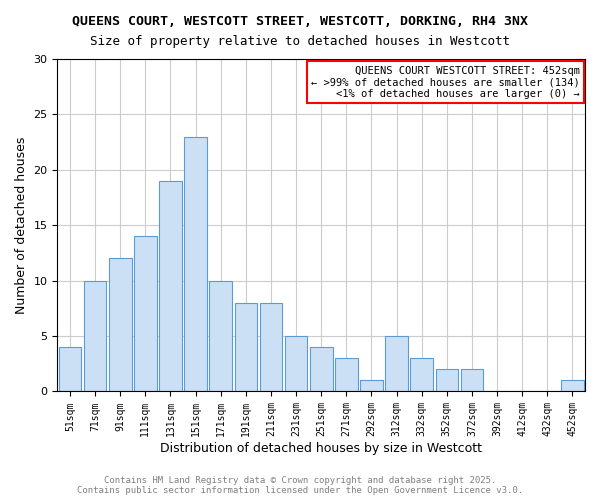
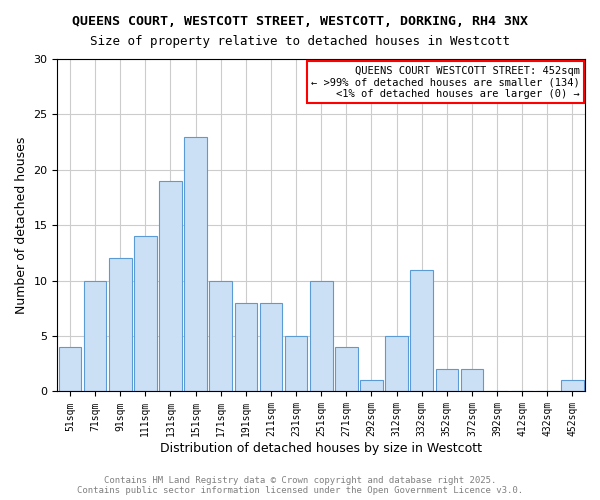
251sqm: 4 -> 10
271sqm: 3 -> 4
332sqm: 3 -> 11
